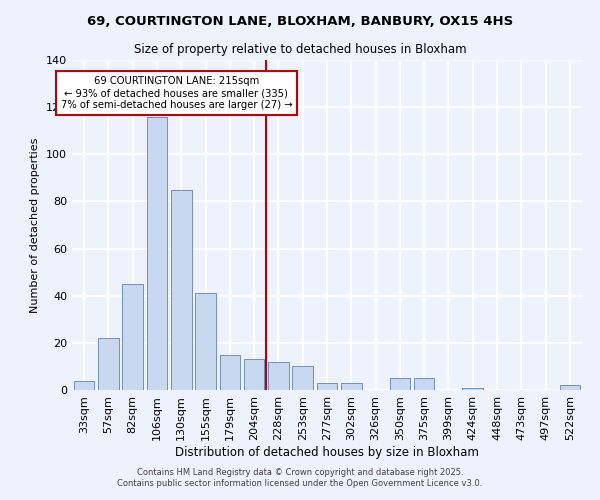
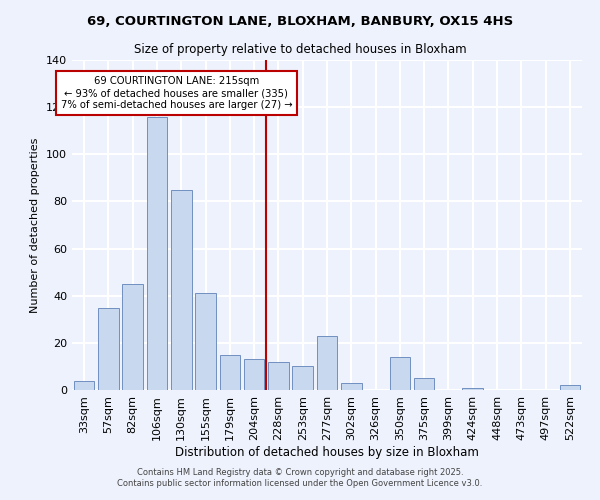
57sqm: 22 -> 35
277sqm: 3 -> 23
350sqm: 5 -> 14
